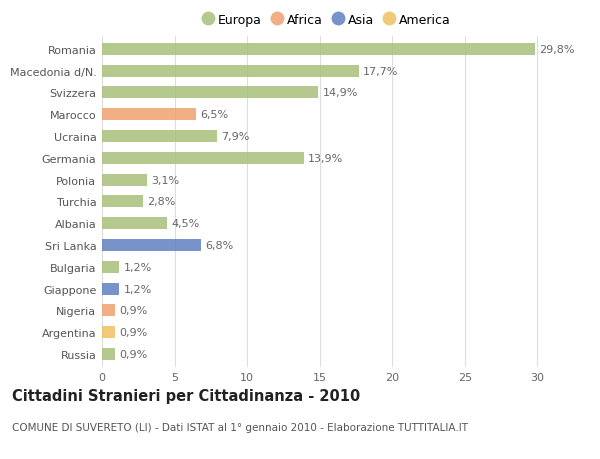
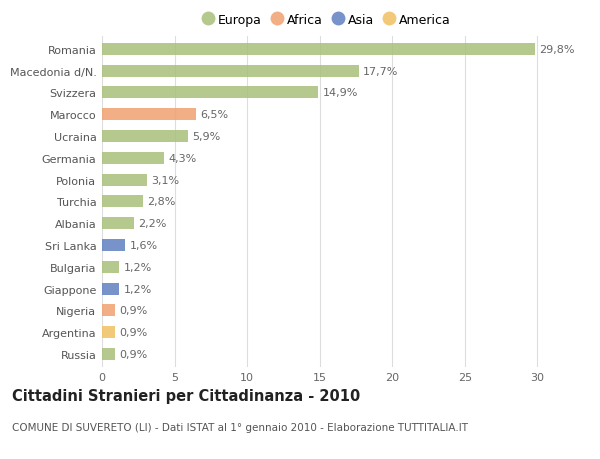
Ucraina: 7,9% -> 5,9%
Germania: 13,9% -> 4,3%
Albania: 4,5% -> 2,2%
Sri Lanka: 6,8% -> 1,6%
